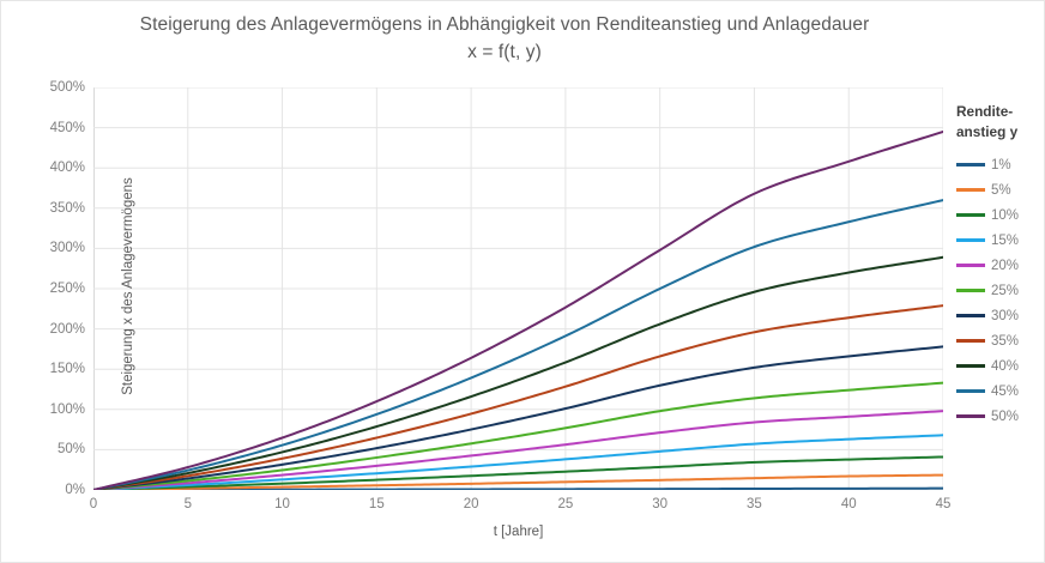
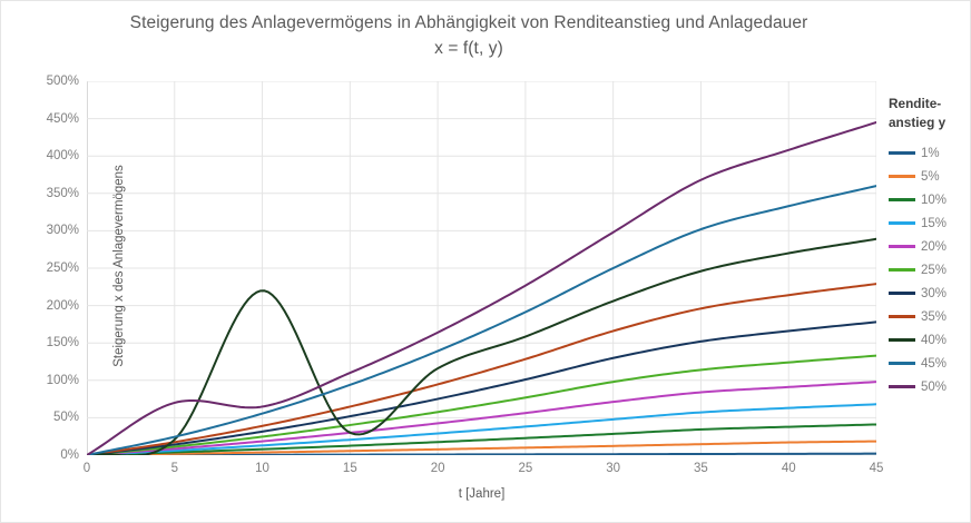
50%/5: 30% -> 70%
40%/10: 50% -> 220%
40%/15: 80% -> 30%
